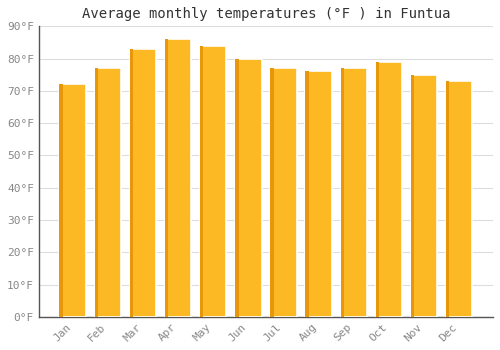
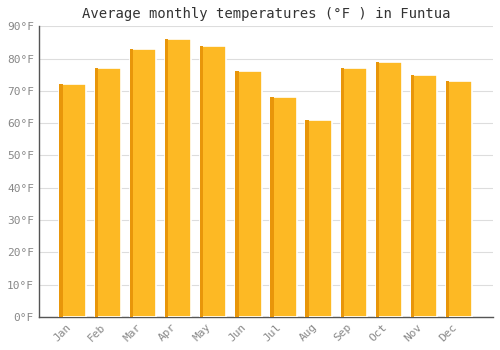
Jun: 80°F -> 76°F
Jul: 77°F -> 68°F
Aug: 76°F -> 61°F
